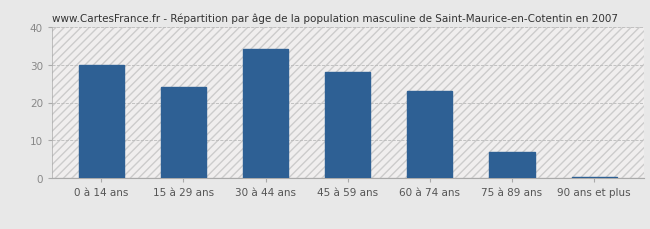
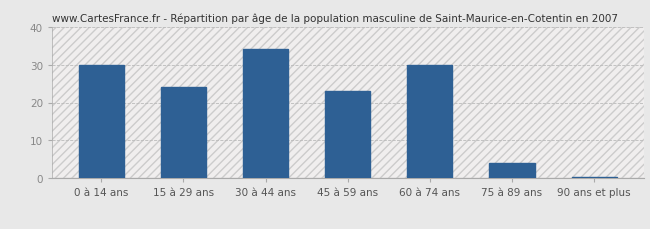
45 à 59 ans: 28.0 -> 23.0
60 à 74 ans: 23.0 -> 30.0
75 à 89 ans: 7.0 -> 4.0
